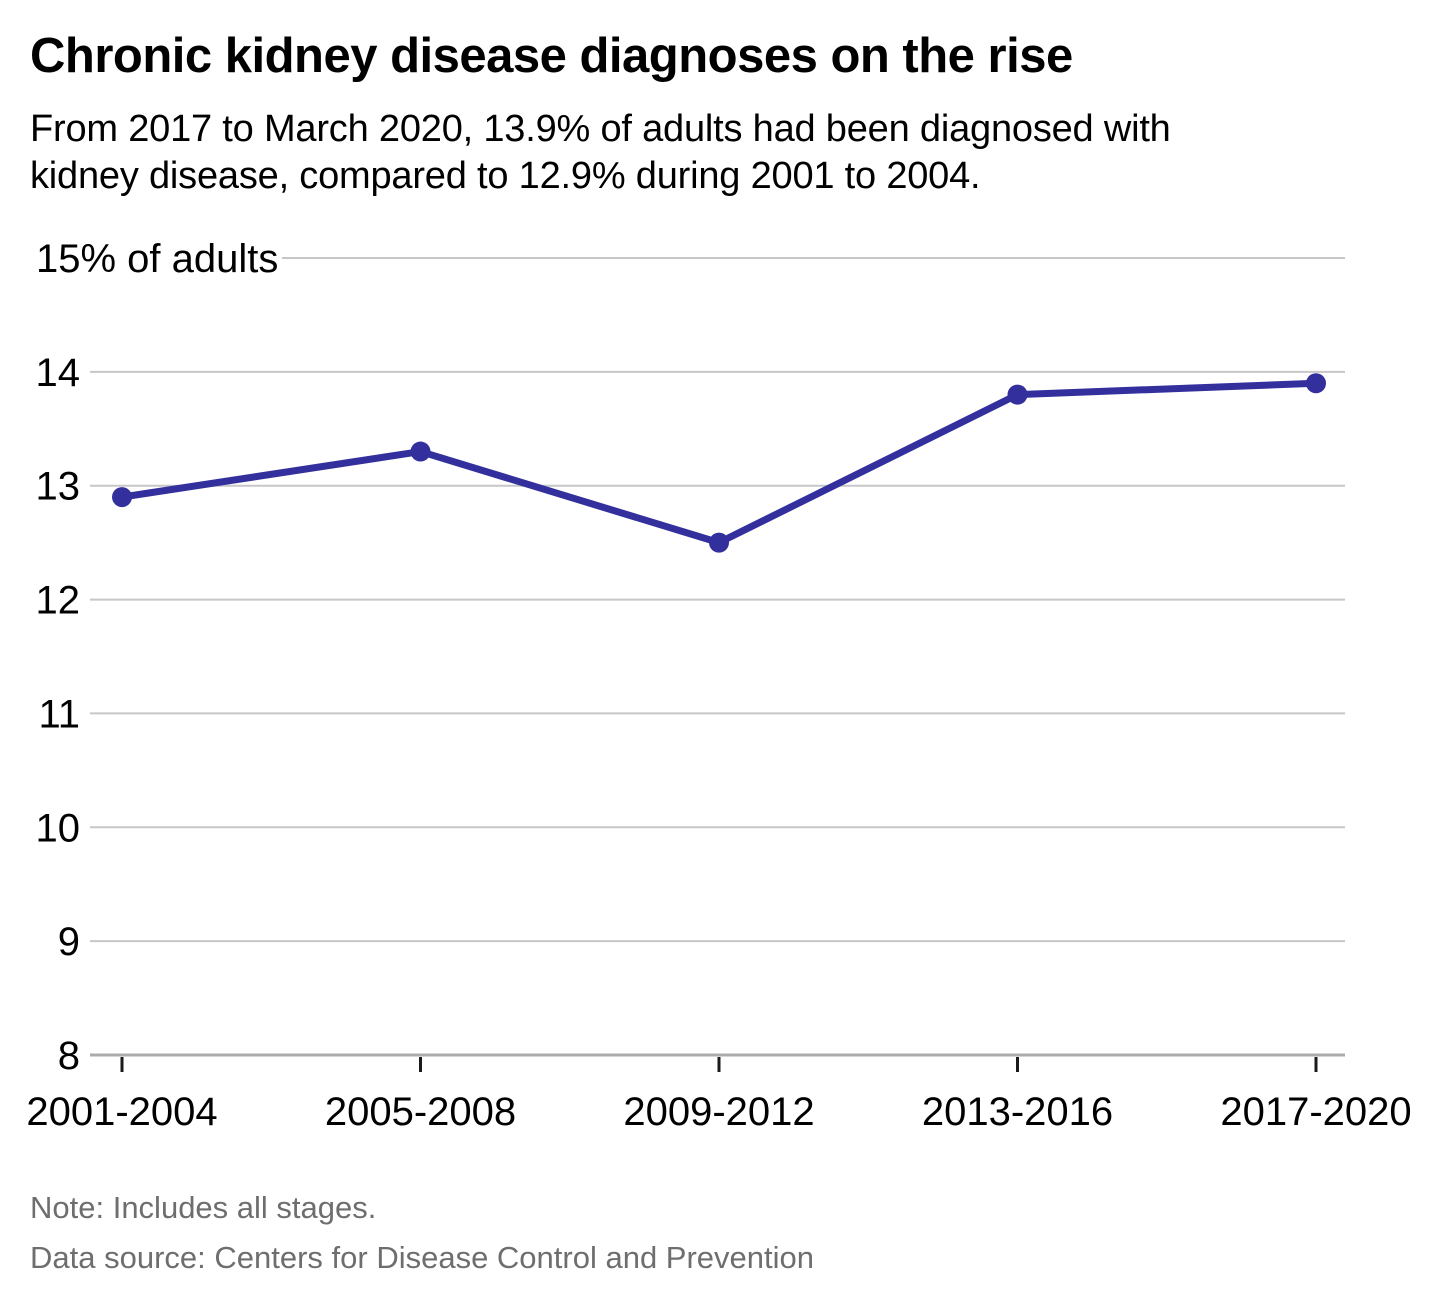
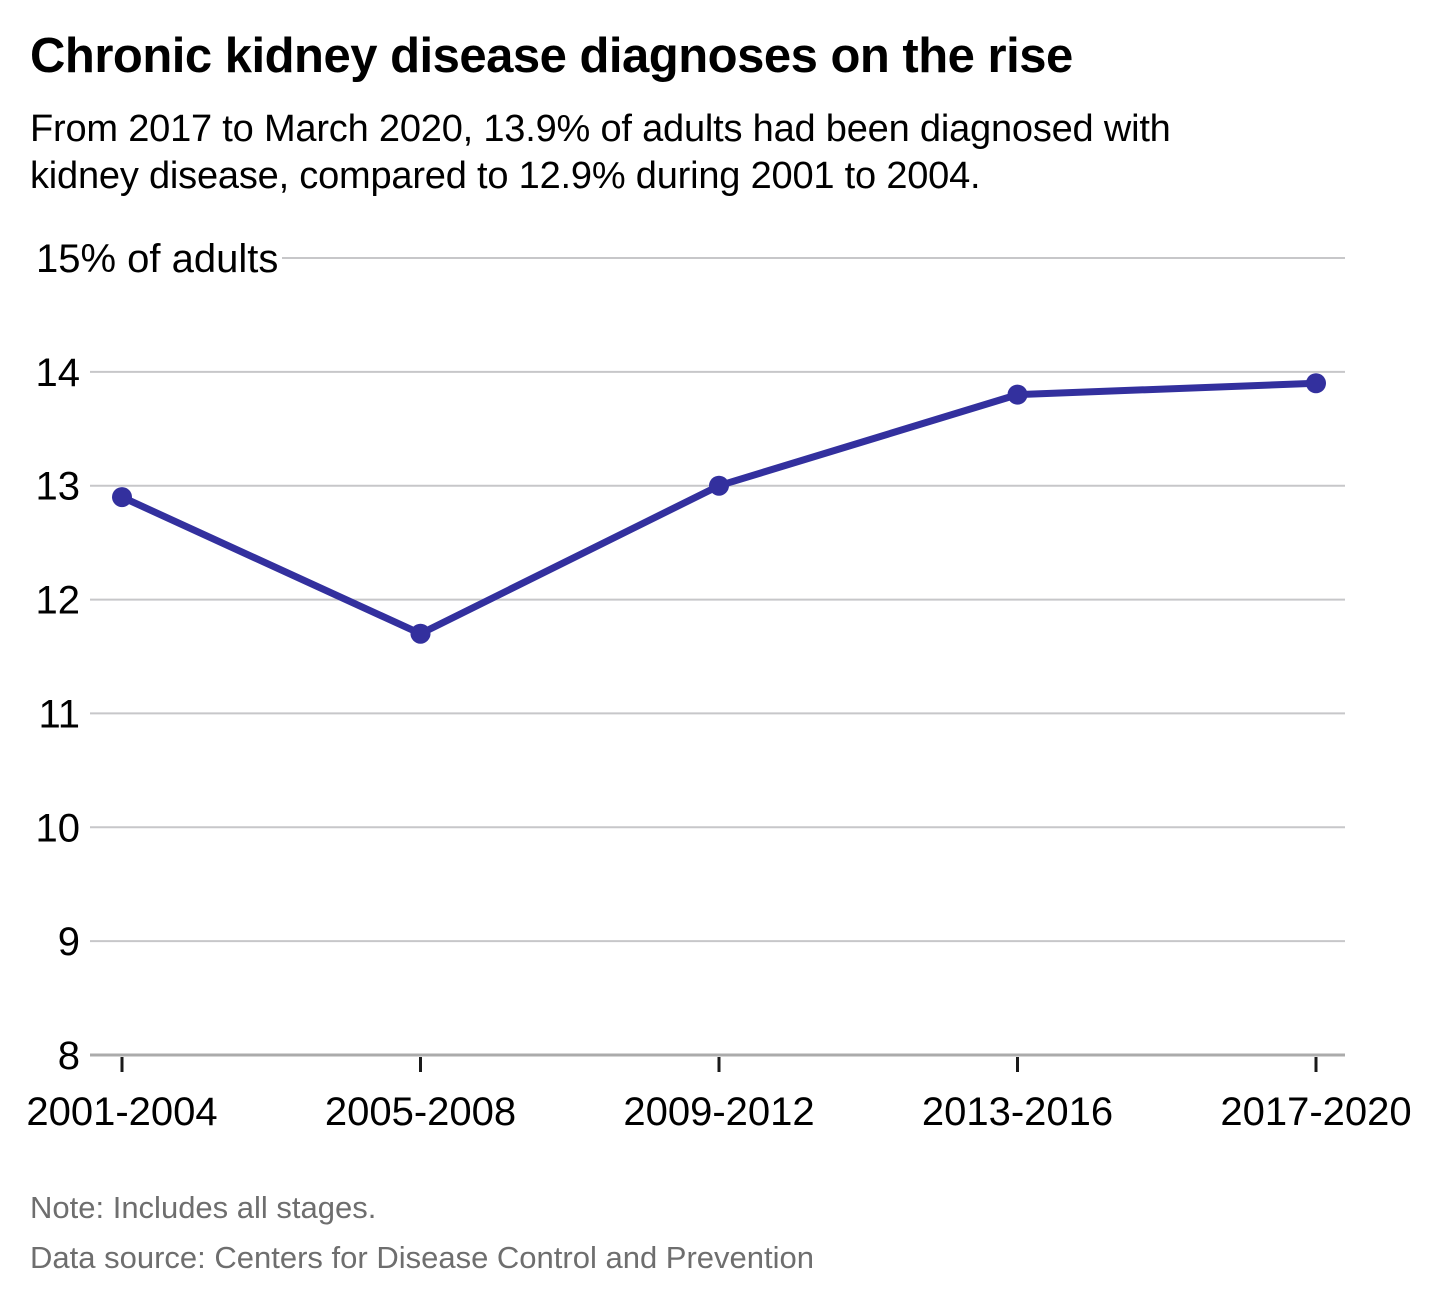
2005-2008: 13.3 -> 11.7
2009-2012: 12.5 -> 13.0
